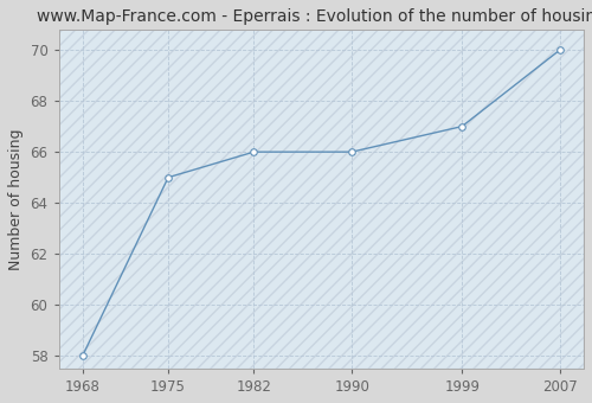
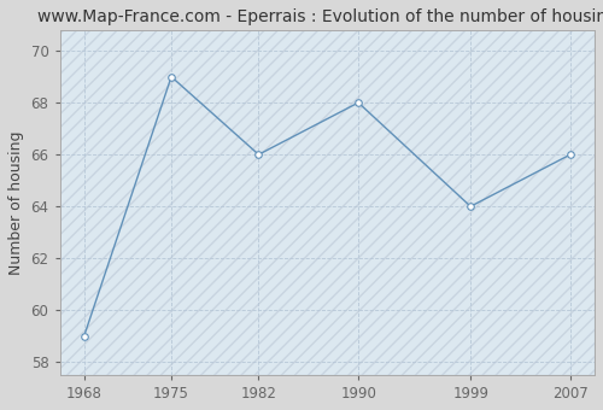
1968: 58 -> 59
1975: 65 -> 69
1990: 66 -> 68
1999: 67 -> 64
2007: 70 -> 66
